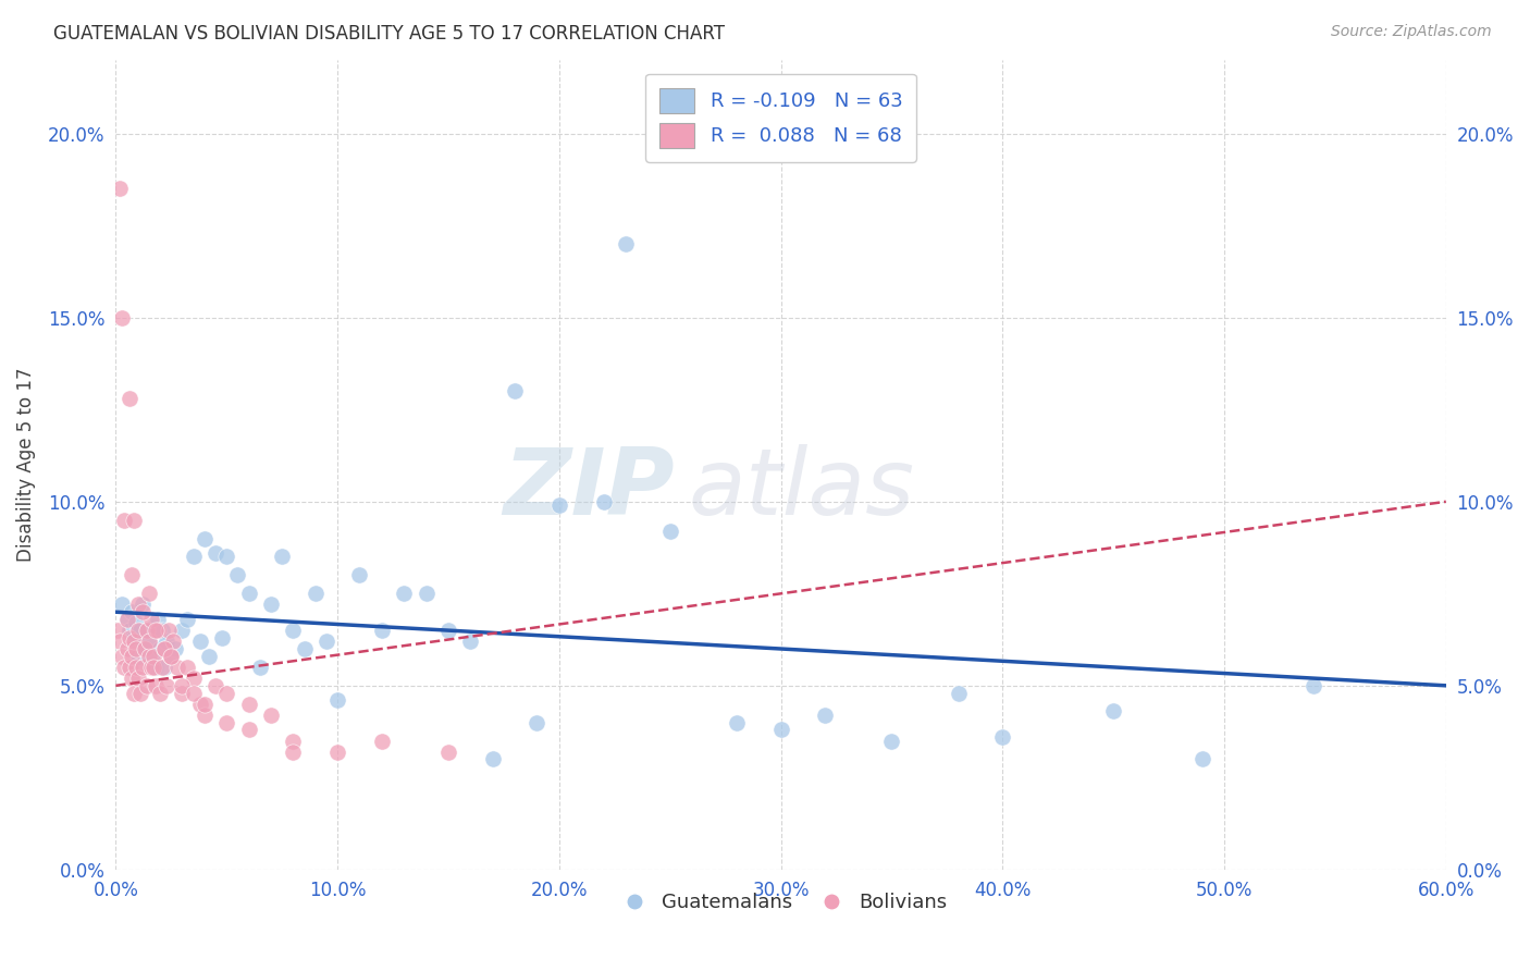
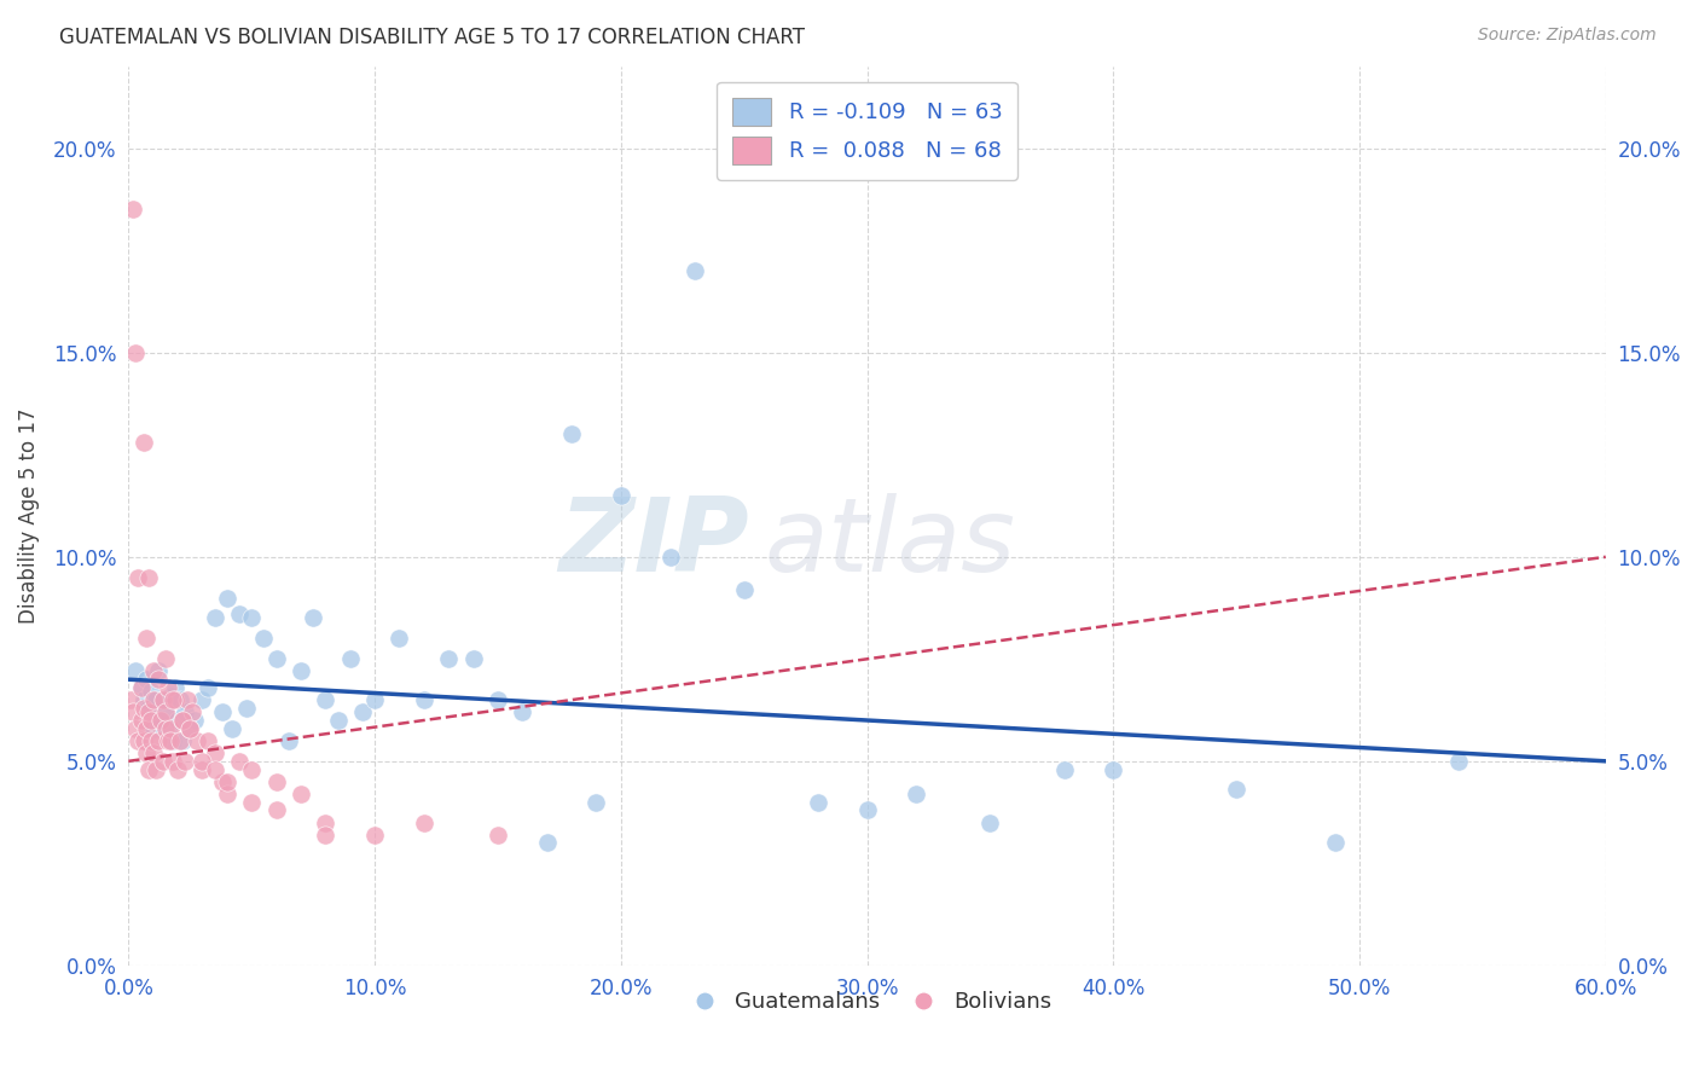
Guatemalans/10.0%: 4.6% -> 6.5%
Guatemalans/20.0%: 9.9% -> 11.5%
Guatemalans/40.0%: 3.6% -> 4.8%
